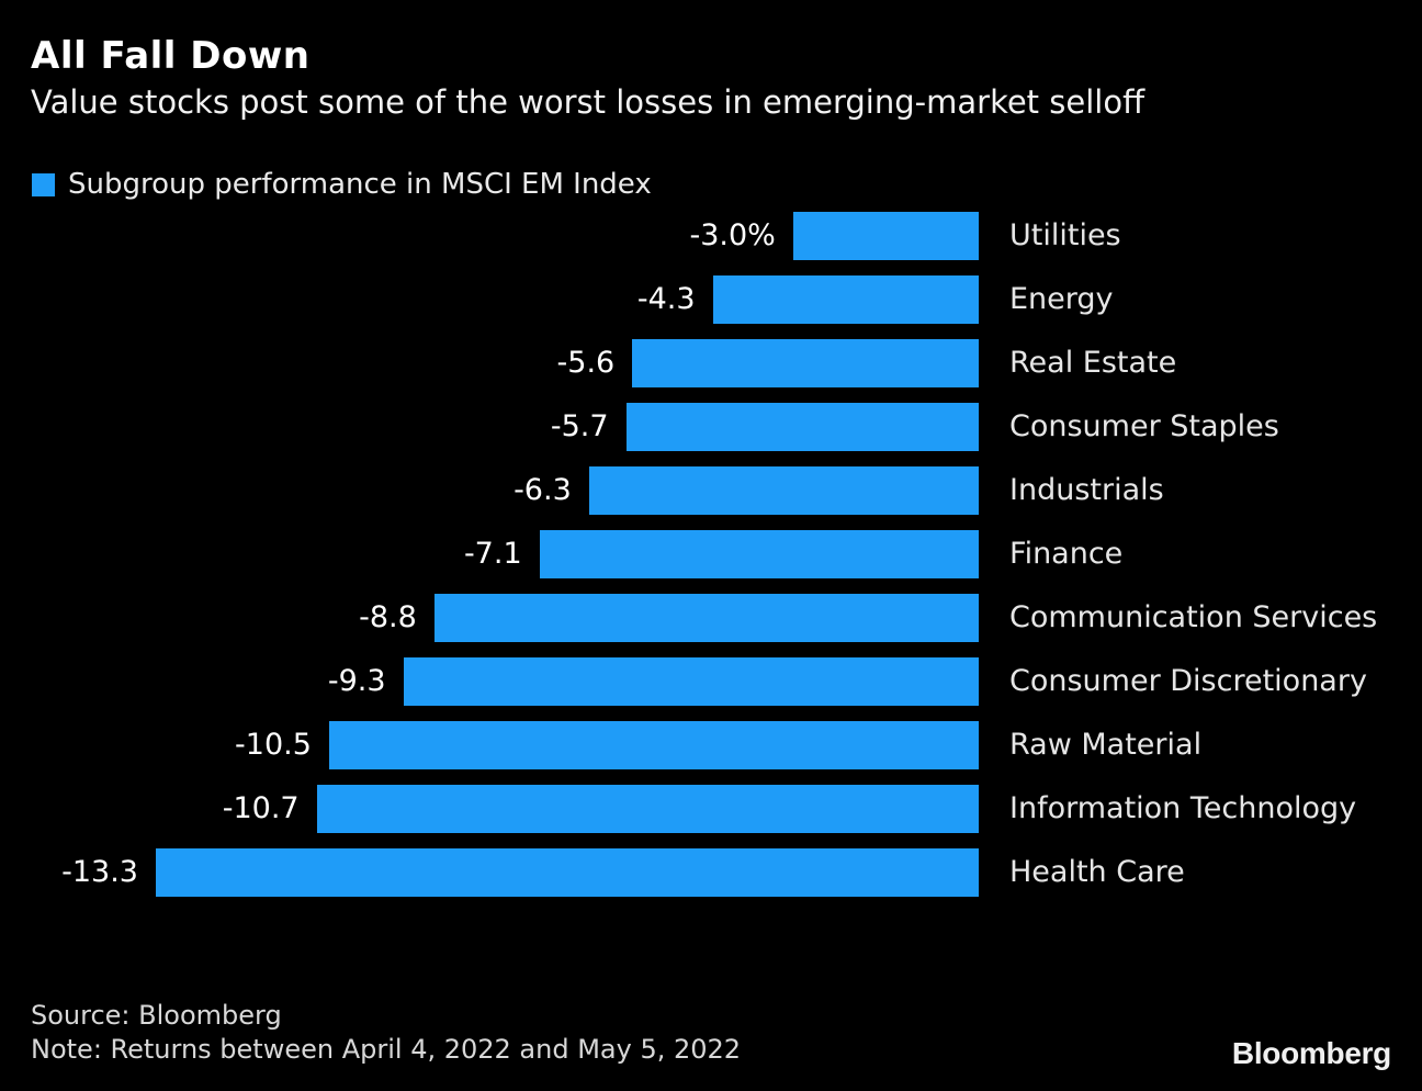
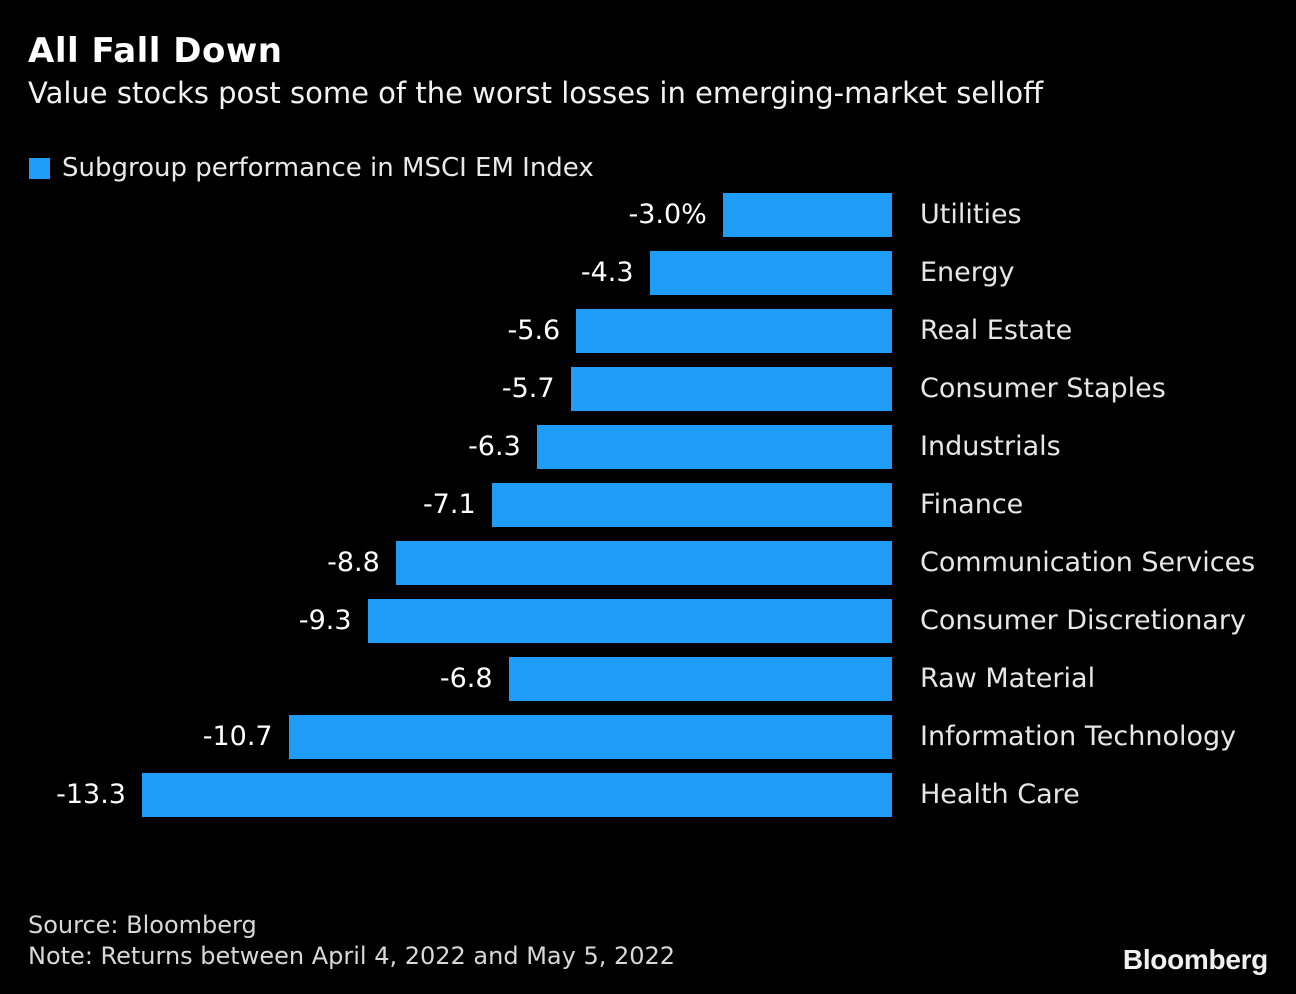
Raw Material: -10.5 -> -6.8
